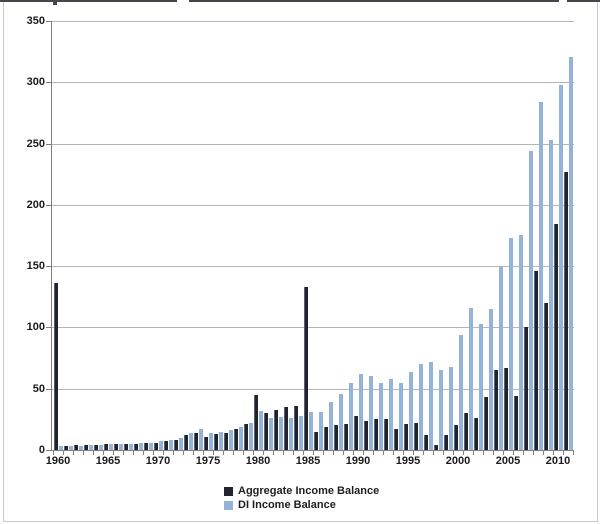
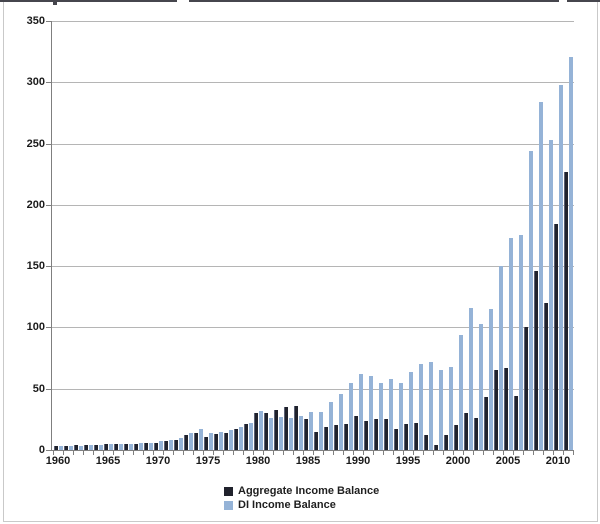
Aggregate Income Balance/1960: 136 -> 3
Aggregate Income Balance/1980: 45 -> 30
Aggregate Income Balance/1985: 133 -> 25
